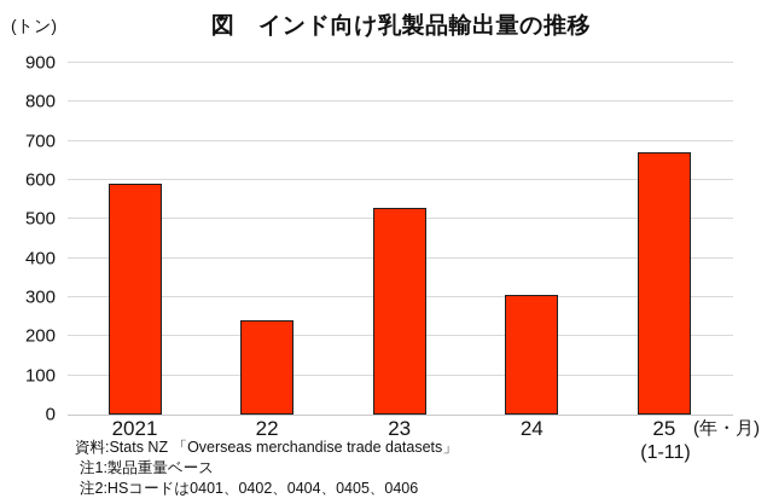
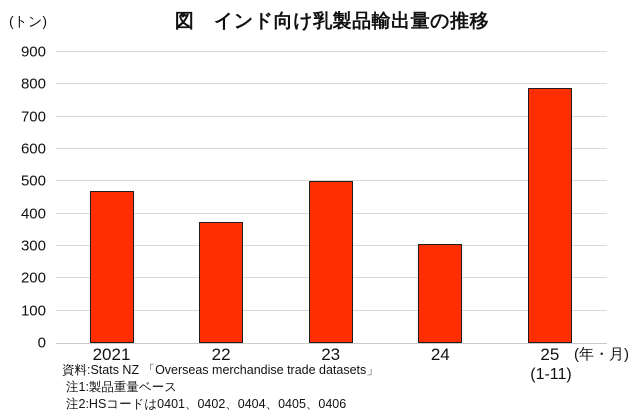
2021: 590 -> 470
22: 240 -> 380
23: 530 -> 500
25: 670 -> 790
